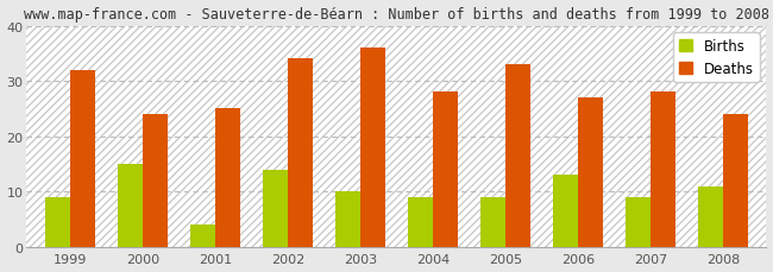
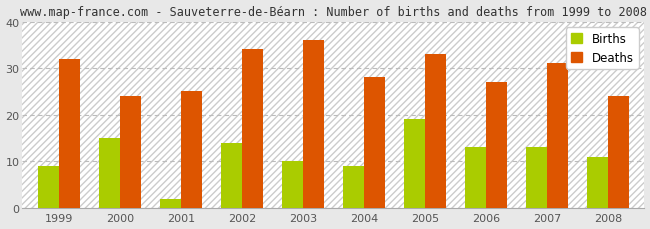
Births/2001: 4 -> 2
Births/2005: 9 -> 19
Births/2007: 9 -> 13
Deaths/2007: 28 -> 31
